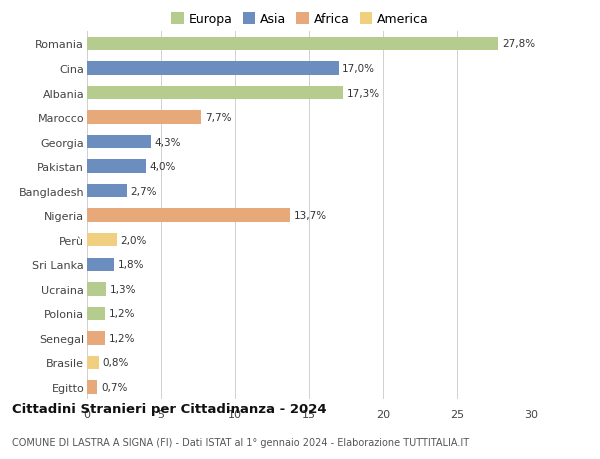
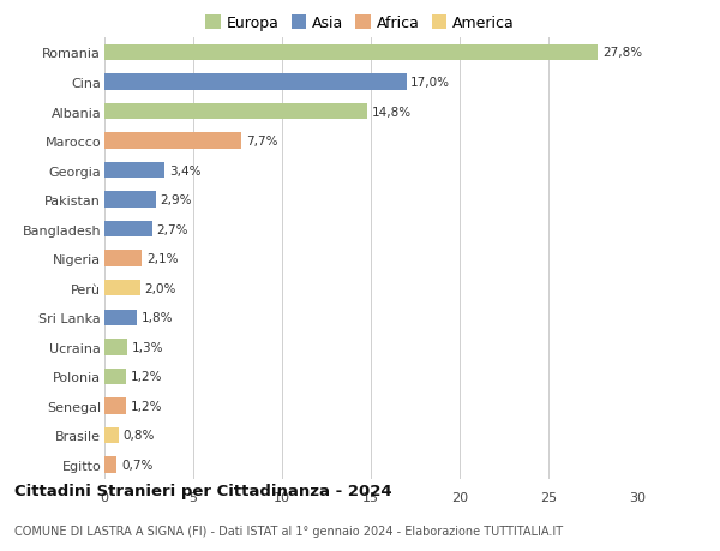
Albania: 17,3% -> 14,8%
Georgia: 4,3% -> 3,4%
Pakistan: 4,0% -> 2,9%
Nigeria: 13,7% -> 2,1%
